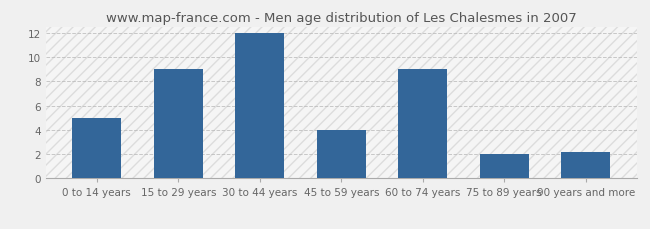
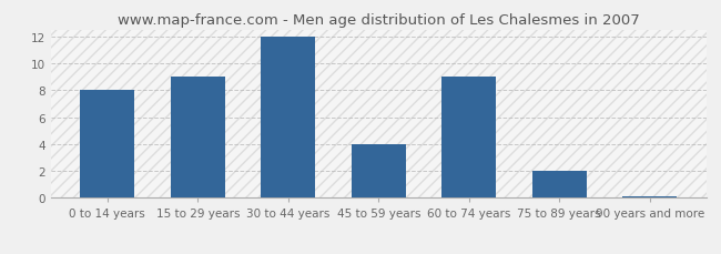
0 to 14 years: 5.0 -> 8.0
90 years and more: 2.2 -> 0.1
